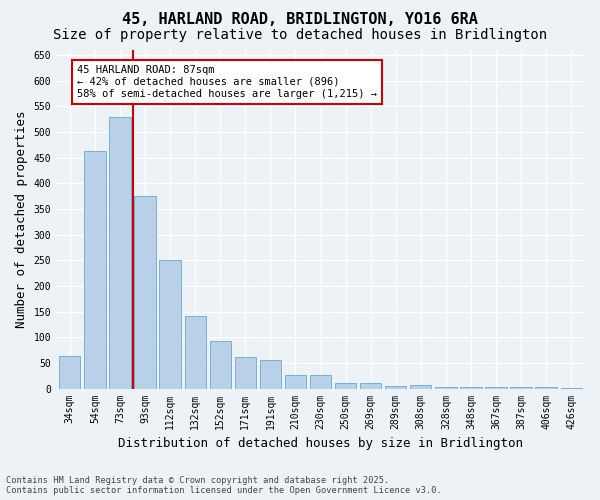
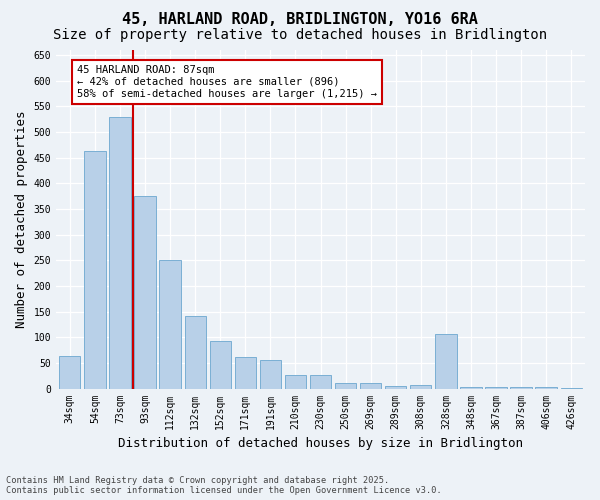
328sqm: 4 -> 106
